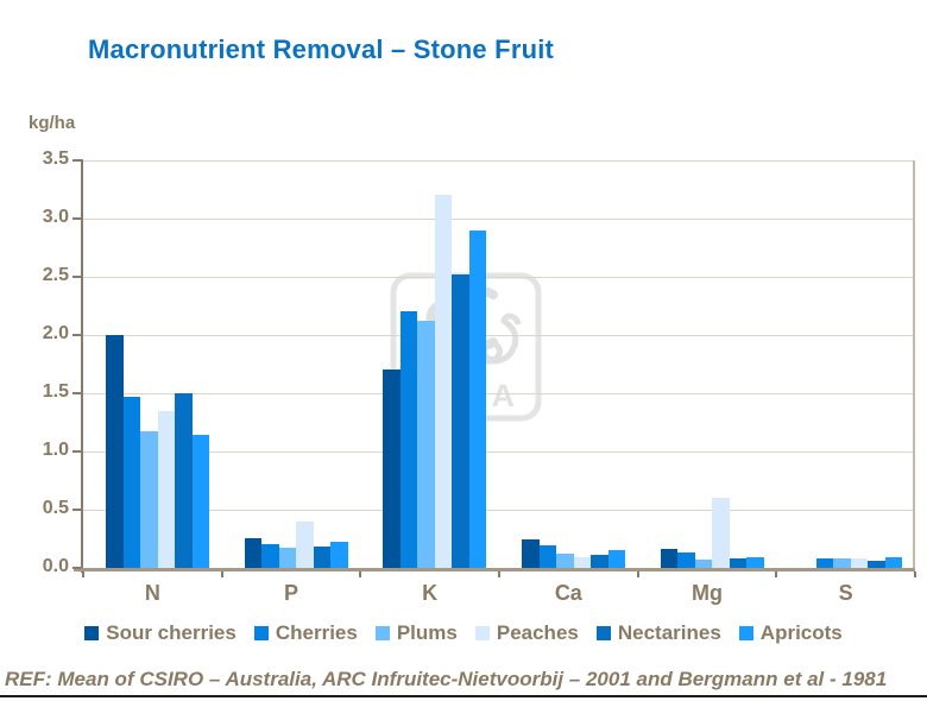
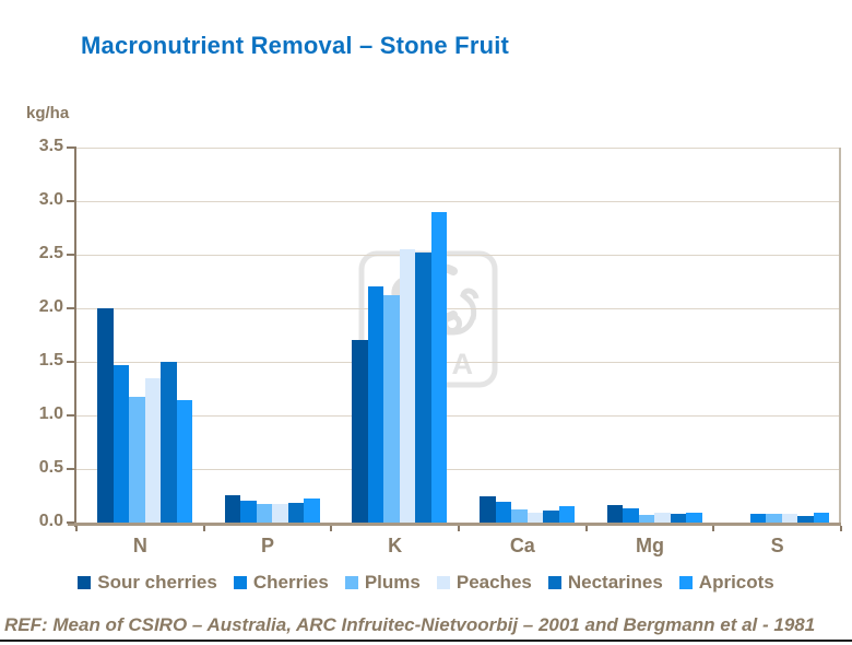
Peaches/P: 0.4 -> 0.2
Peaches/K: 3.2 -> 2.5
Peaches/Mg: 0.6 -> 0.1
